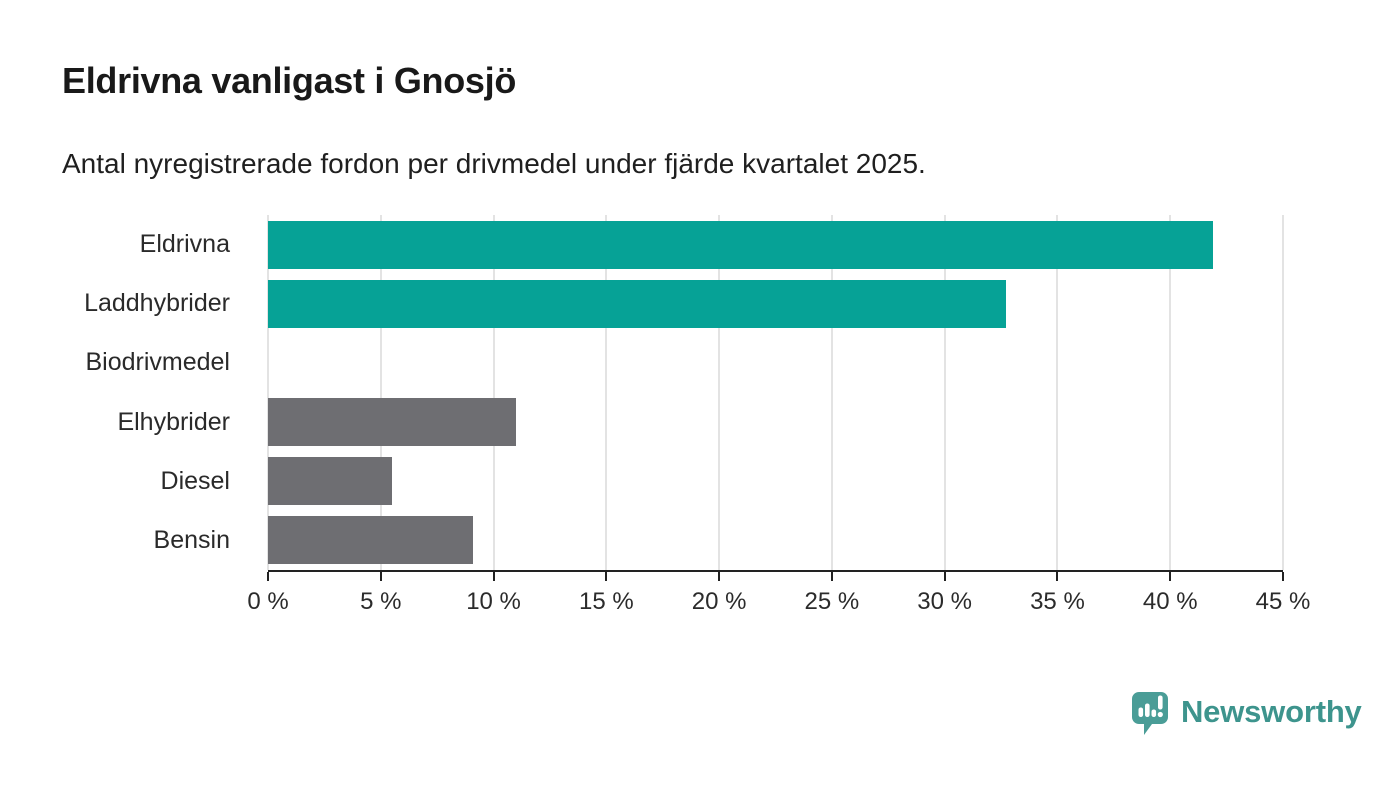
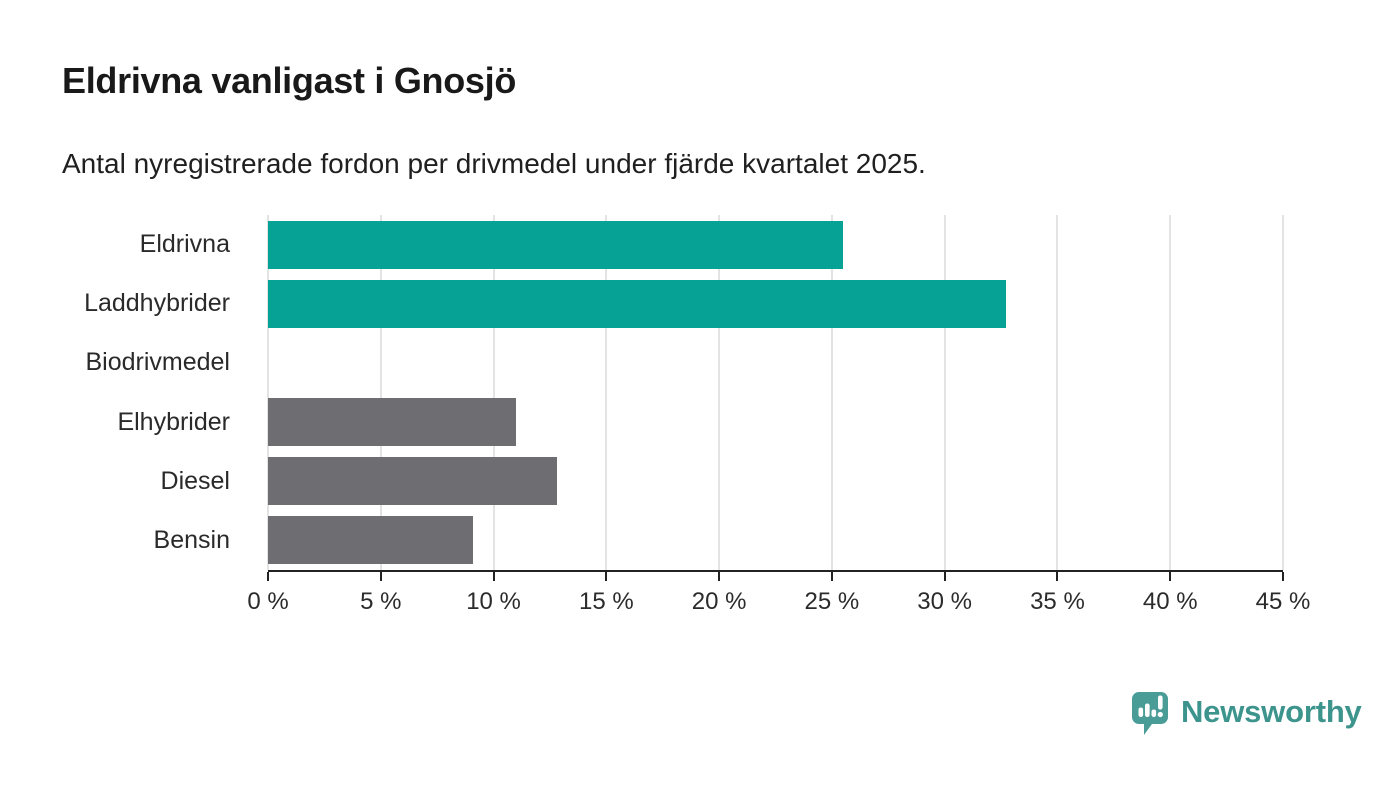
Eldrivna: 41.9% -> 25.5%
Diesel: 5.5% -> 12.8%
